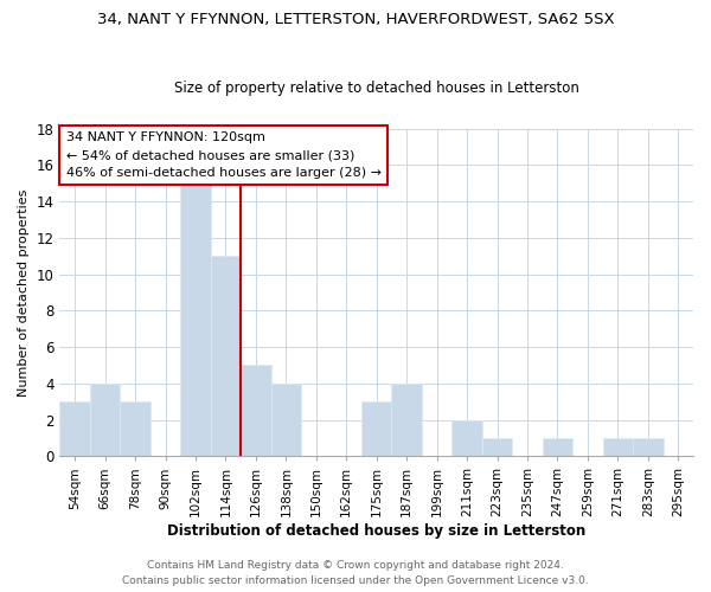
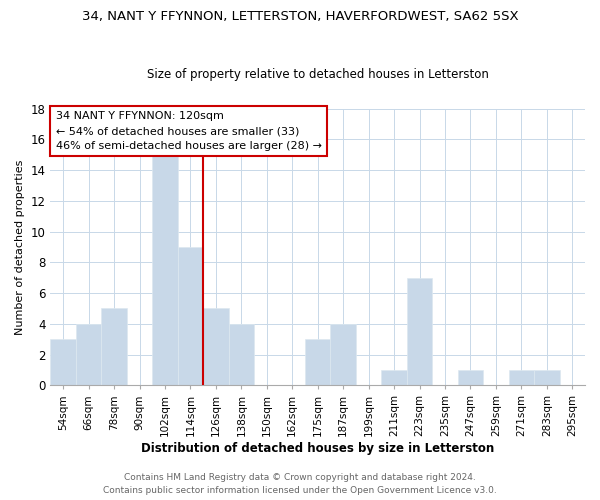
78sqm: 3 -> 5
114sqm: 11 -> 9
211sqm: 2 -> 1
223sqm: 1 -> 7
